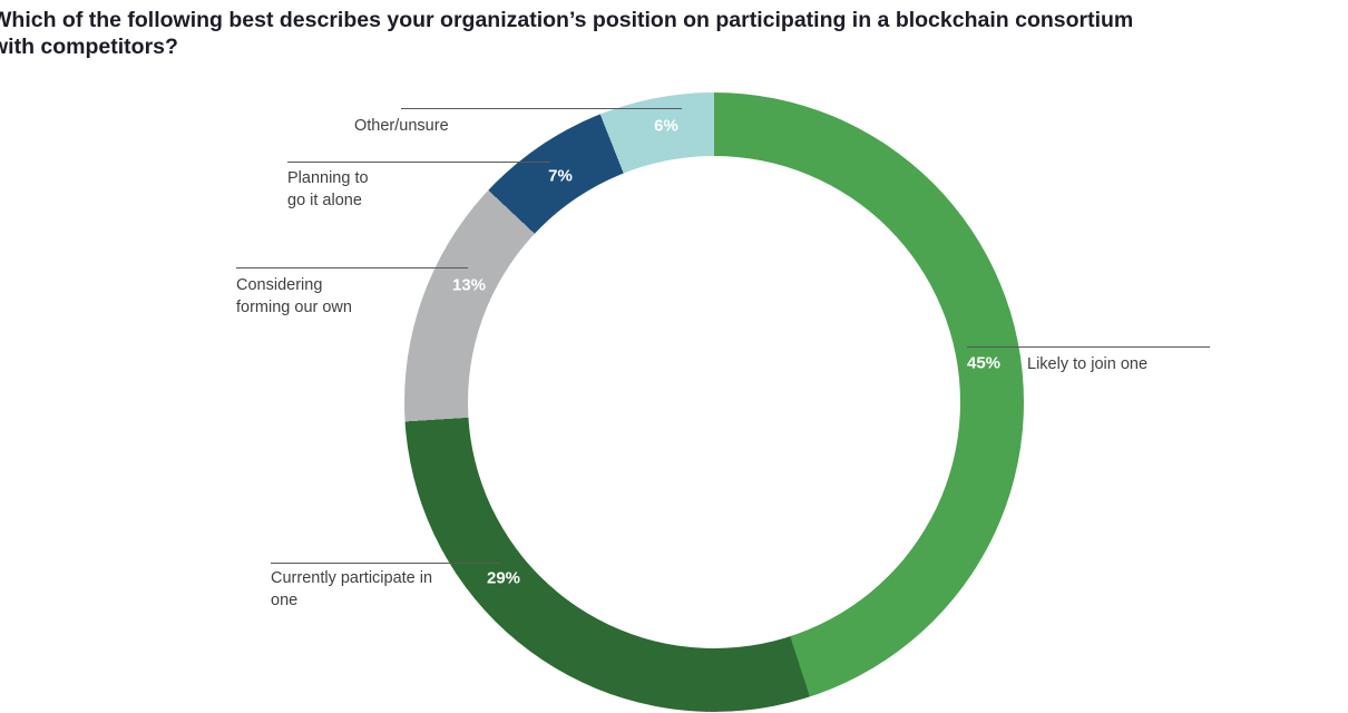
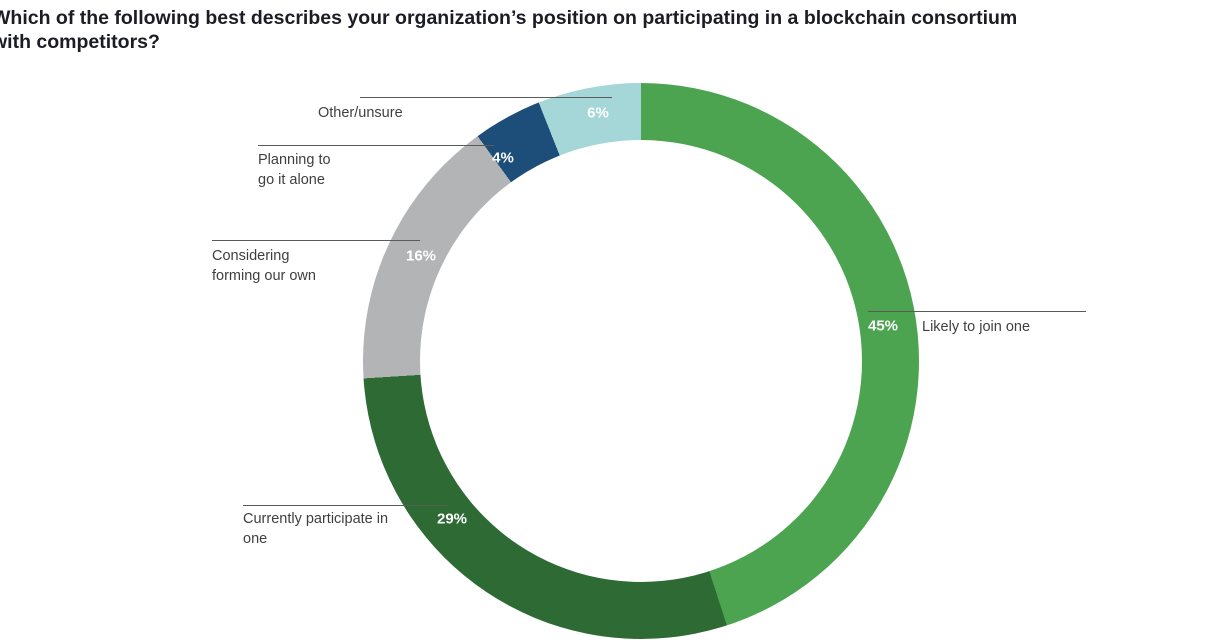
Considering forming our own: 13% -> 16%
Planning to go it alone: 7% -> 4%
